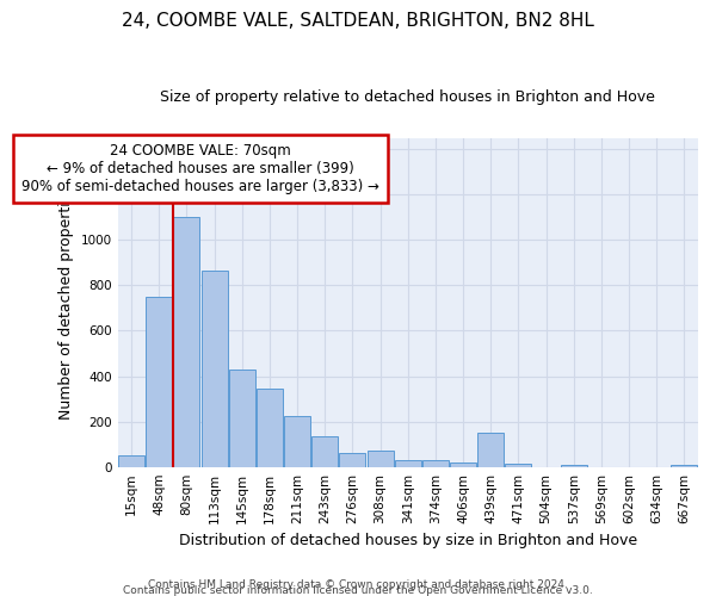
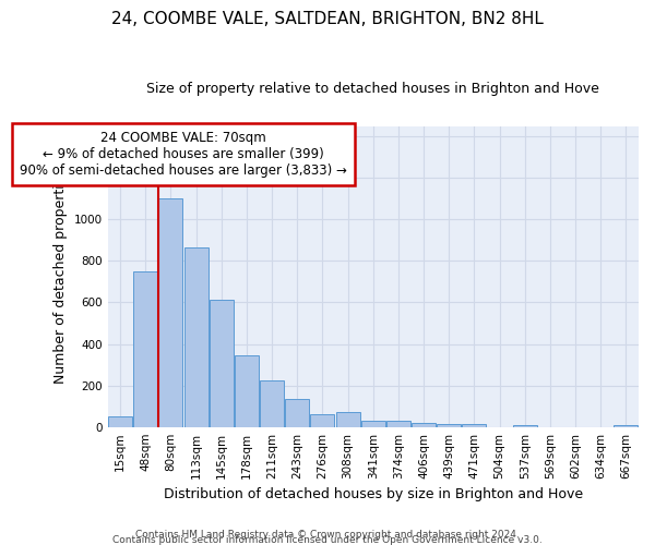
145sqm: 430 -> 620
439sqm: 150 -> 20
